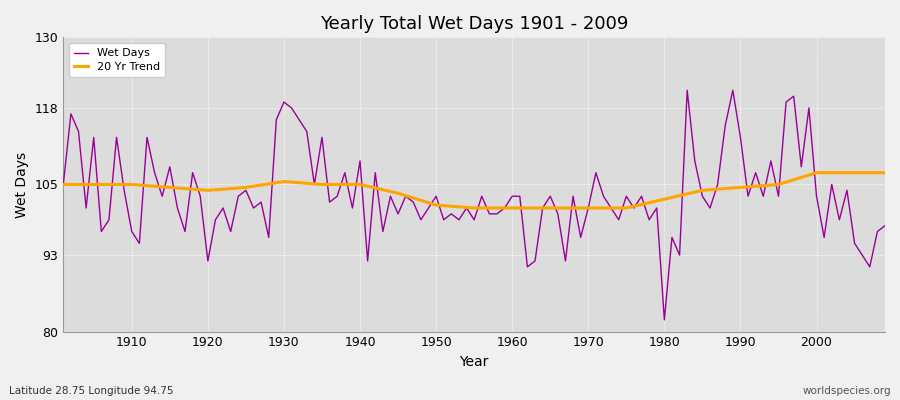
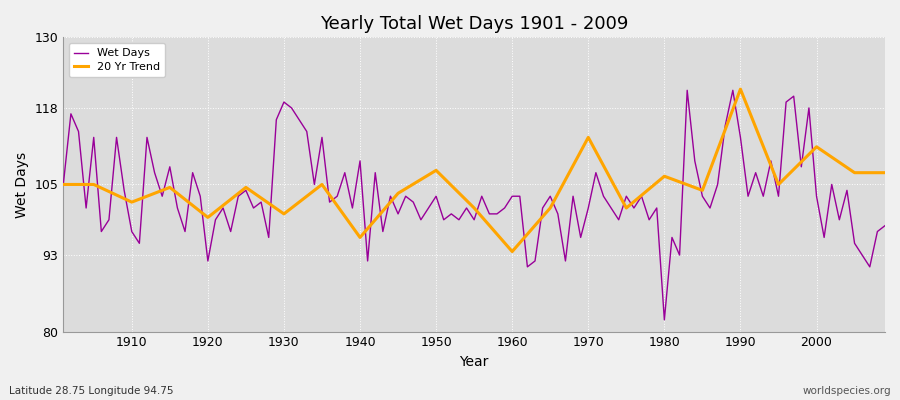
20 Yr Trend/1910: 105.0 -> 102.0
20 Yr Trend/1920: 104.0 -> 99.4
20 Yr Trend/1930: 105.5 -> 100.0
20 Yr Trend/1940: 105.0 -> 96.0
20 Yr Trend/1950: 101.5 -> 107.4
20 Yr Trend/1960: 101.0 -> 93.6
20 Yr Trend/1970: 101.0 -> 113.0
20 Yr Trend/1980: 102.5 -> 106.4
20 Yr Trend/1990: 104.5 -> 121.2
20 Yr Trend/2000: 107.0 -> 111.4
